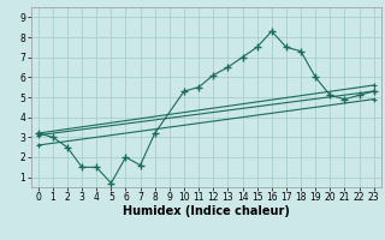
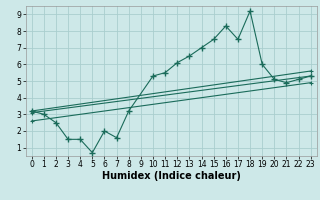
18: 7.3 -> 9.2
